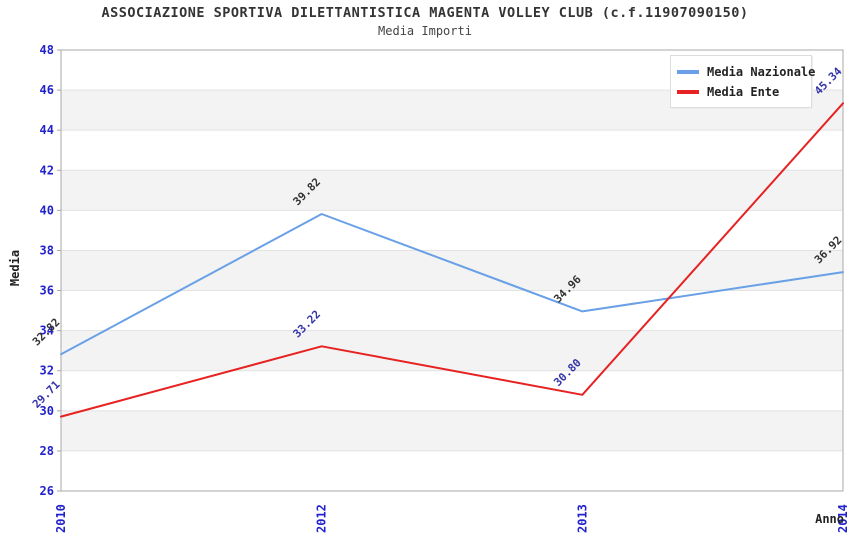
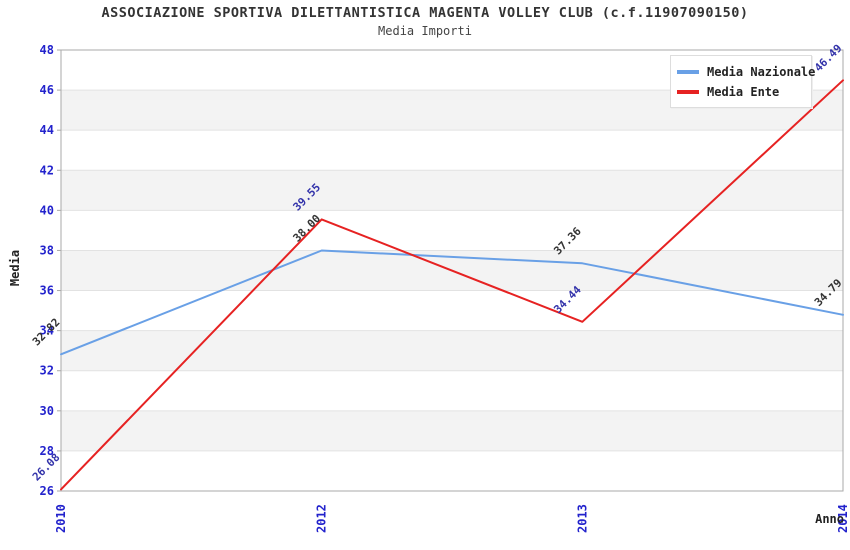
Media Ente/2010: 29.71 -> 26.08
Media Nazionale/2012: 39.82 -> 38.00
Media Ente/2012: 33.22 -> 39.55
Media Nazionale/2013: 34.96 -> 37.36
Media Ente/2013: 30.80 -> 34.44
Media Nazionale/2014: 36.92 -> 34.79
Media Ente/2014: 45.34 -> 46.49
